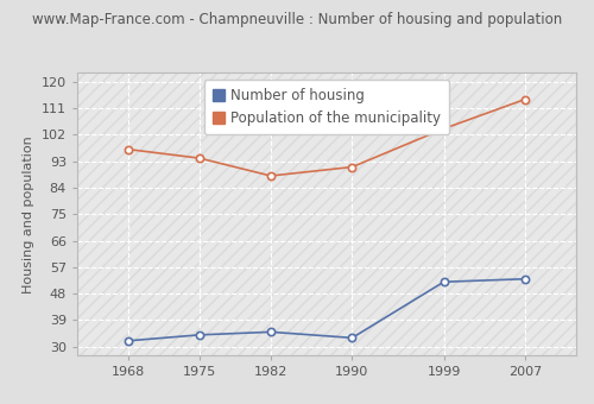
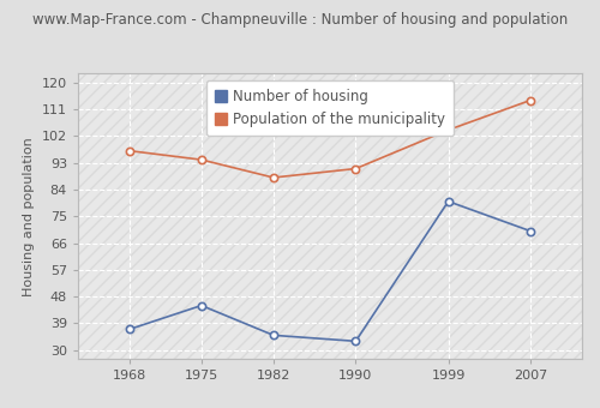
Number of housing/1968: 32 -> 37
Number of housing/1975: 34 -> 45
Number of housing/1999: 52 -> 80
Number of housing/2007: 53 -> 70
